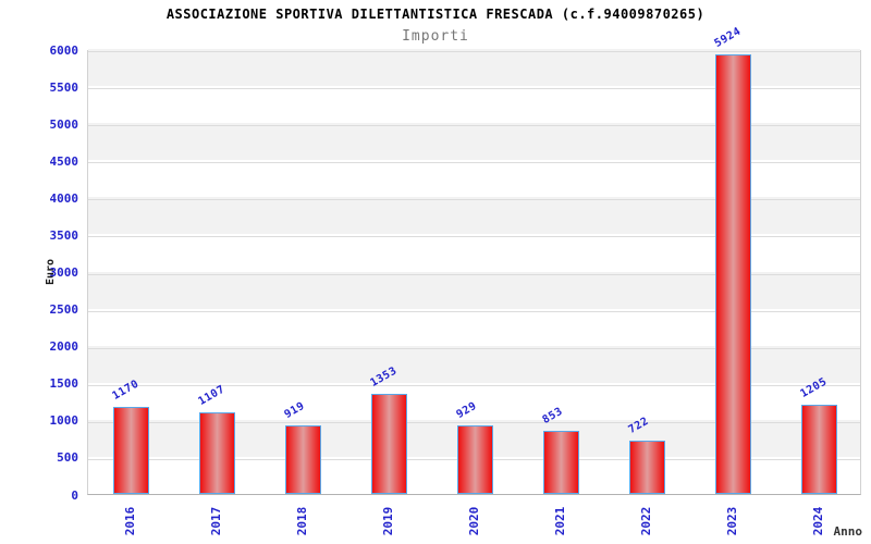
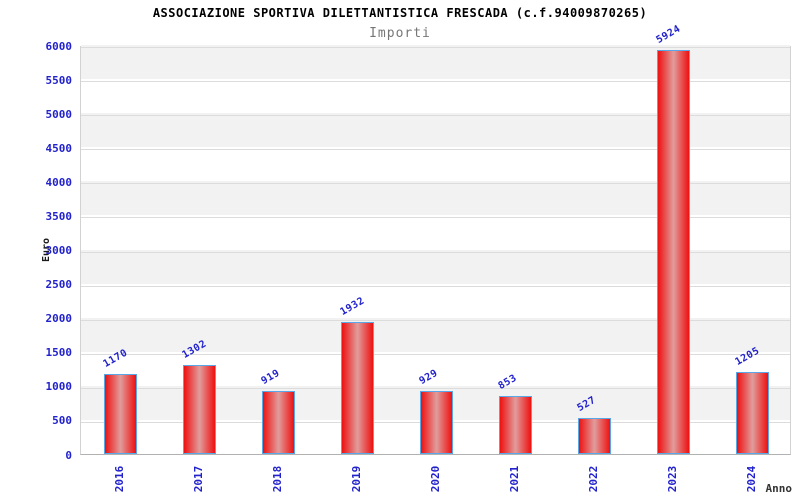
2017: 1107 -> 1302
2019: 1353 -> 1932
2022: 722 -> 527
